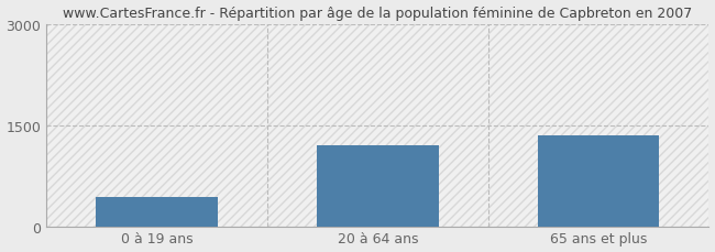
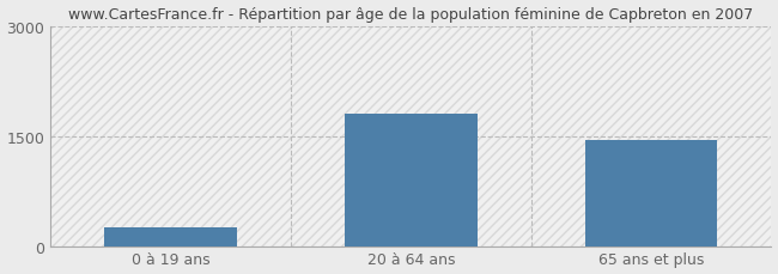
0 à 19 ans: 440 -> 250
20 à 64 ans: 1200 -> 1800
65 ans et plus: 1340 -> 1450
